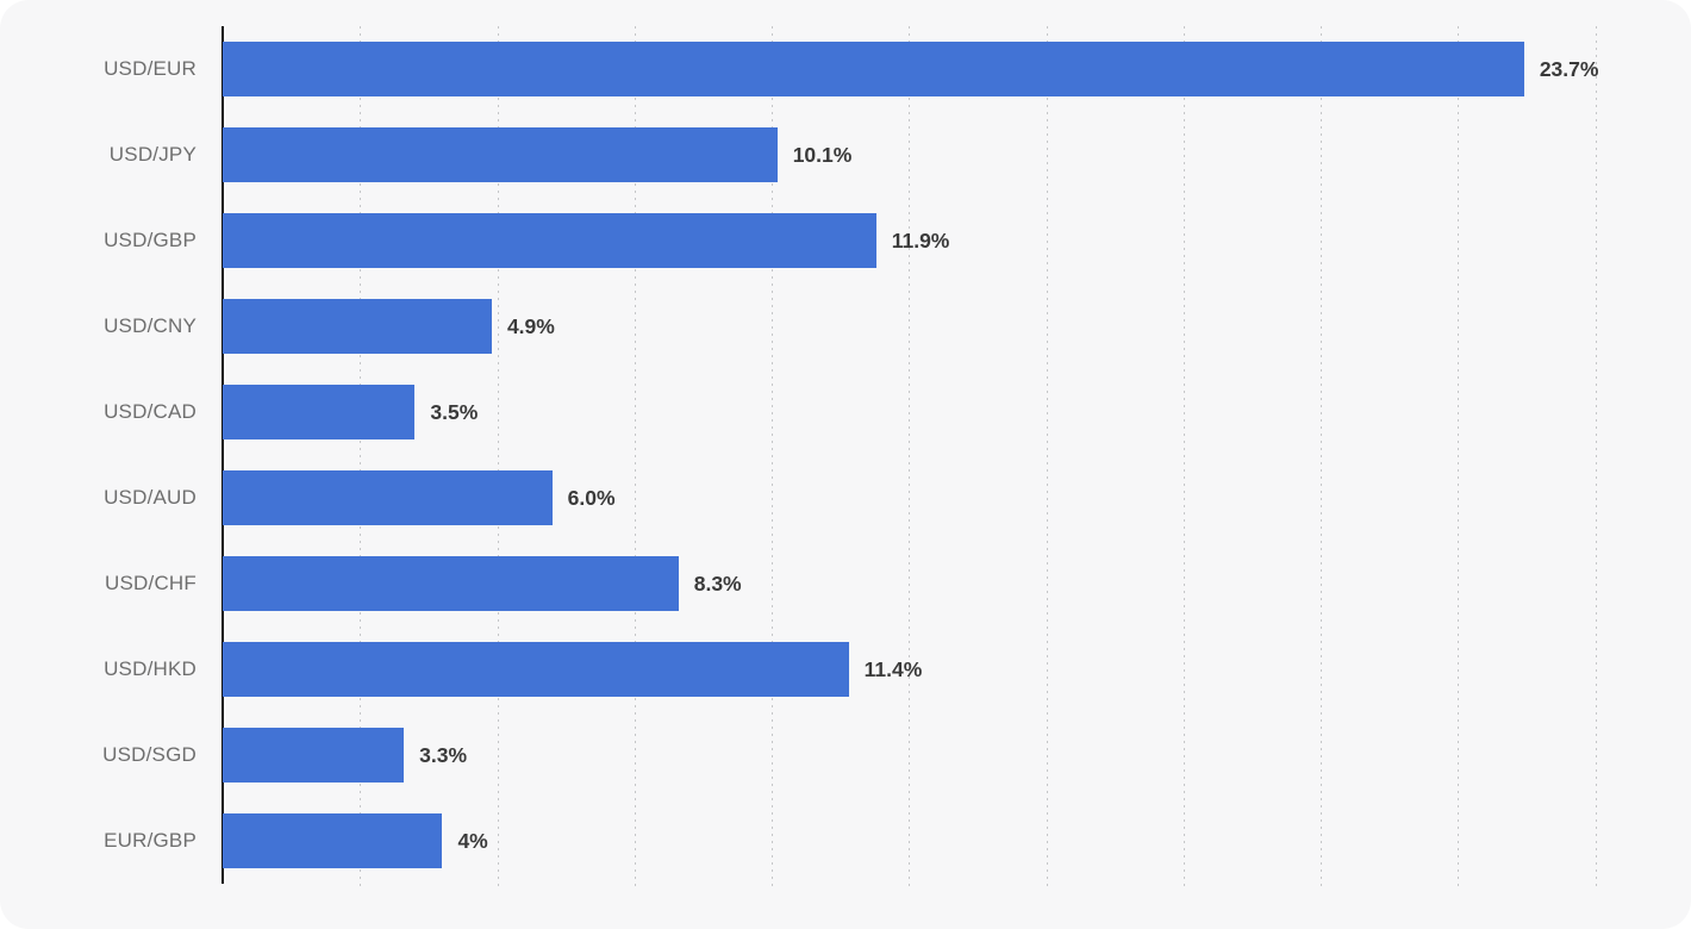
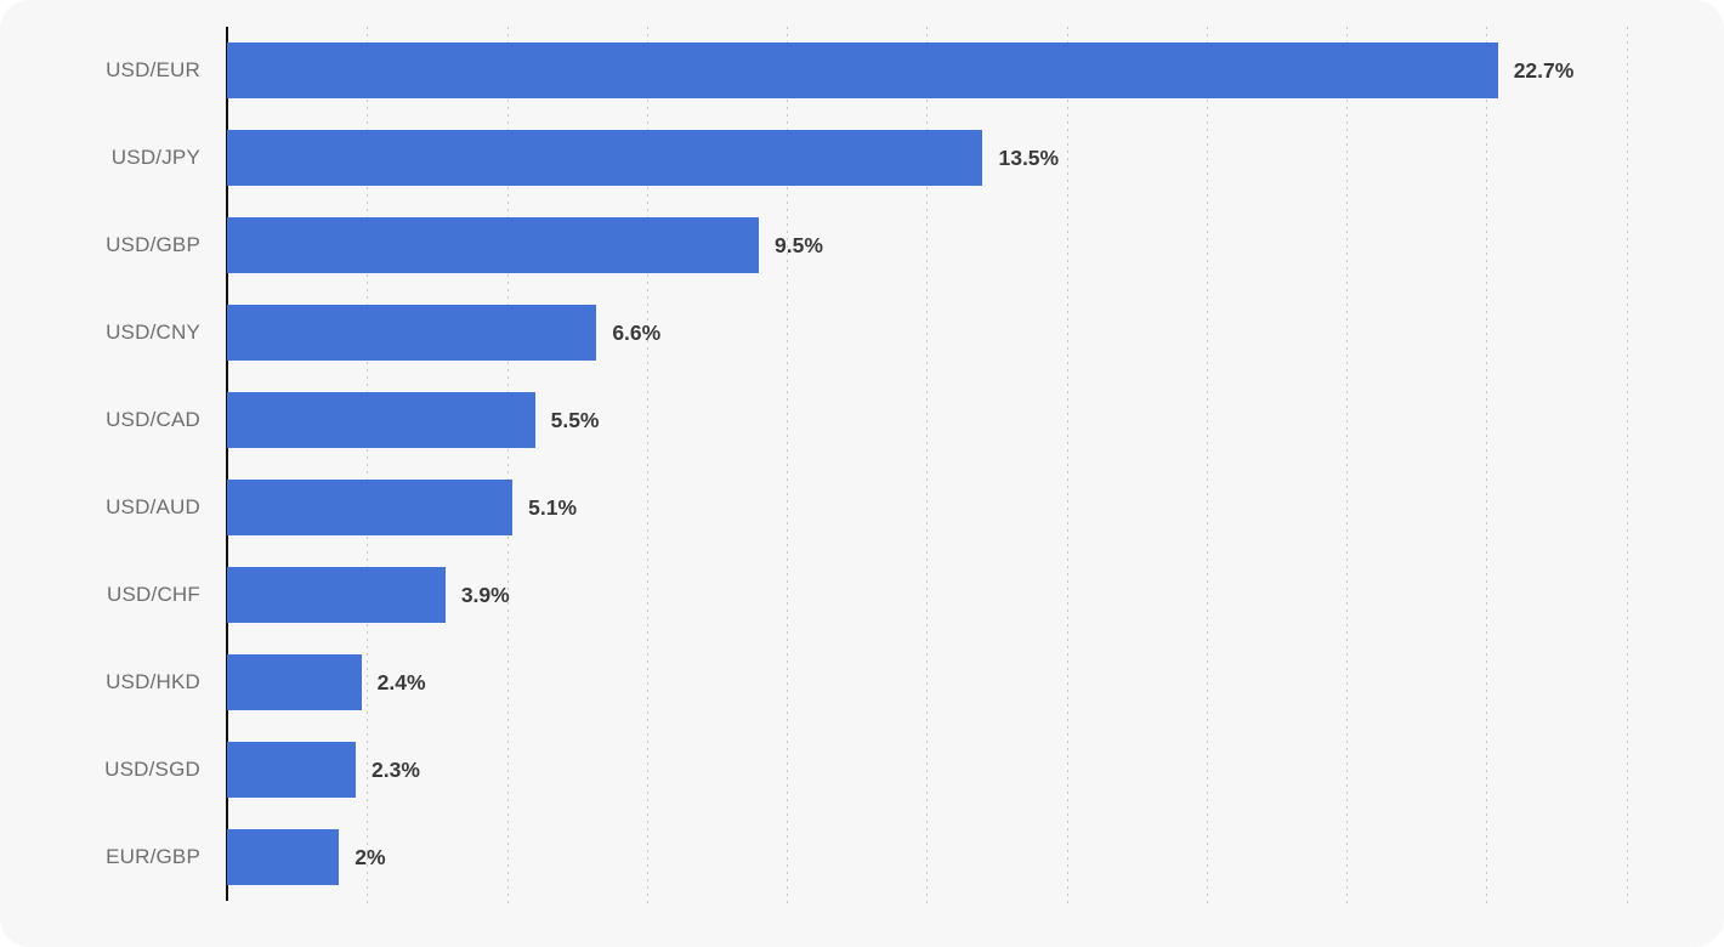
USD/EUR: 23.7% -> 22.7%
USD/JPY: 10.1% -> 13.5%
USD/GBP: 11.9% -> 9.5%
USD/CNY: 4.9% -> 6.6%
USD/CAD: 3.5% -> 5.5%
USD/AUD: 6.0% -> 5.1%
USD/CHF: 8.3% -> 3.9%
USD/HKD: 11.4% -> 2.4%
USD/SGD: 3.3% -> 2.3%
EUR/GBP: 4% -> 2%
